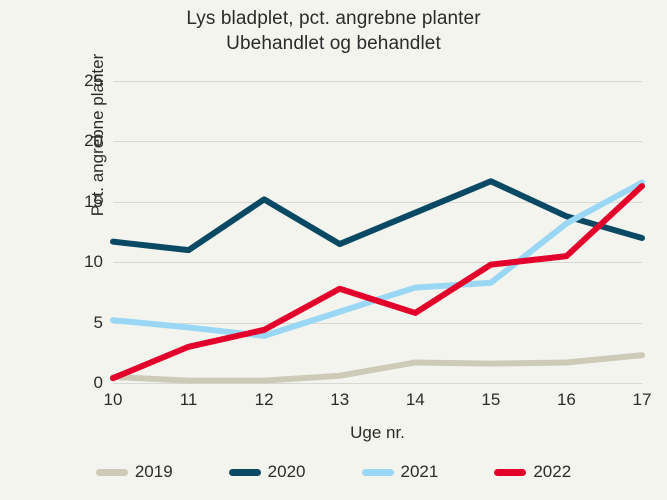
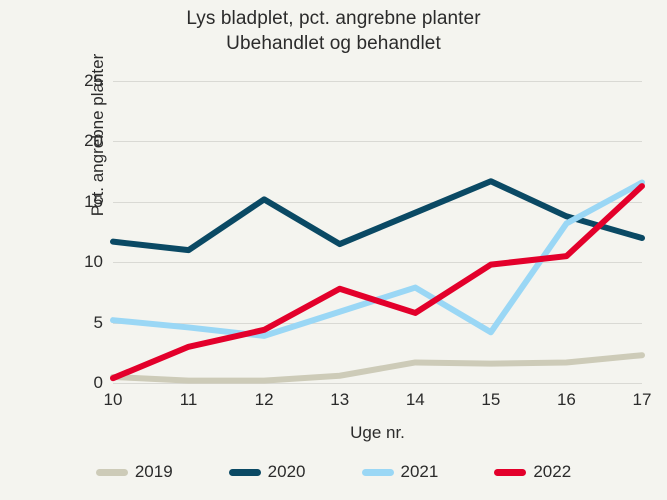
2021/15: 8.3 -> 4.2
